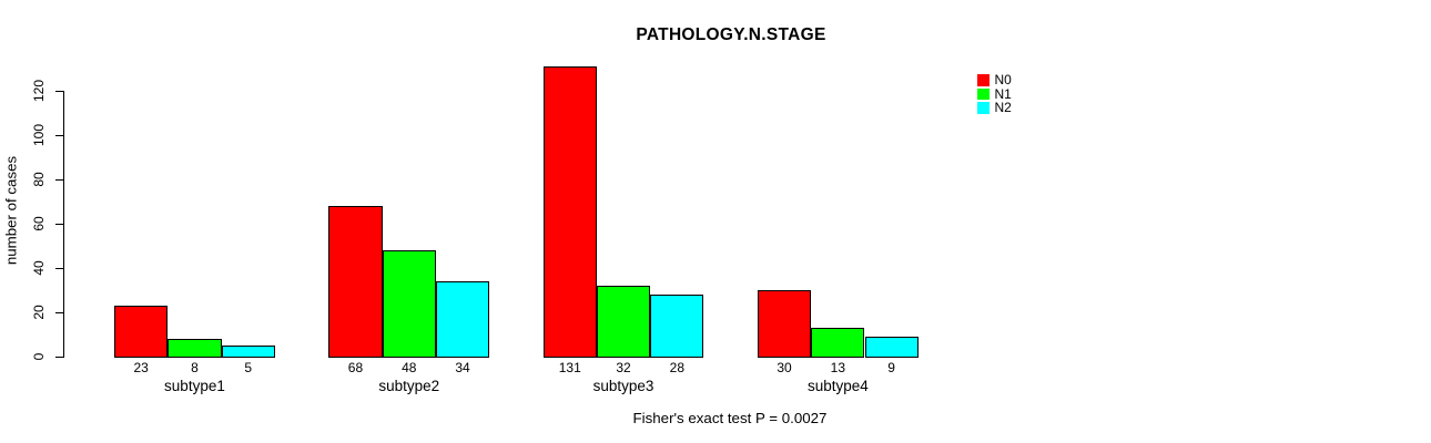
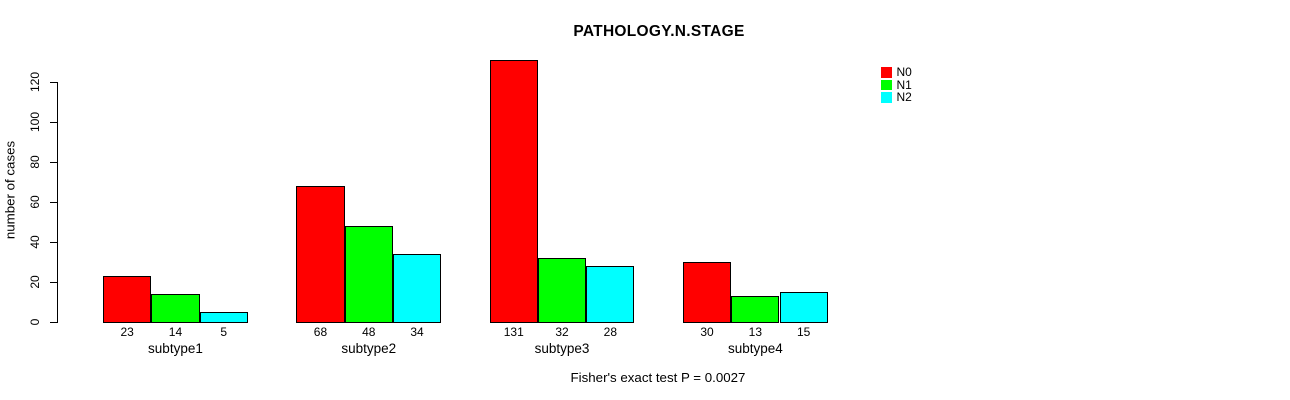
N1/subtype1: 8 -> 14
N2/subtype4: 9 -> 15
